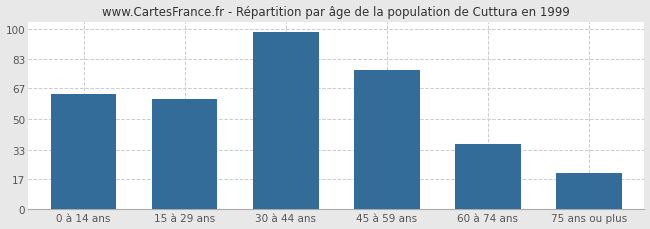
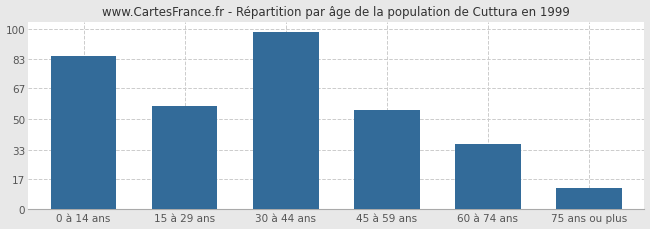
0 à 14 ans: 64 -> 85
15 à 29 ans: 61 -> 57
45 à 59 ans: 77 -> 55
75 ans ou plus: 20 -> 12
